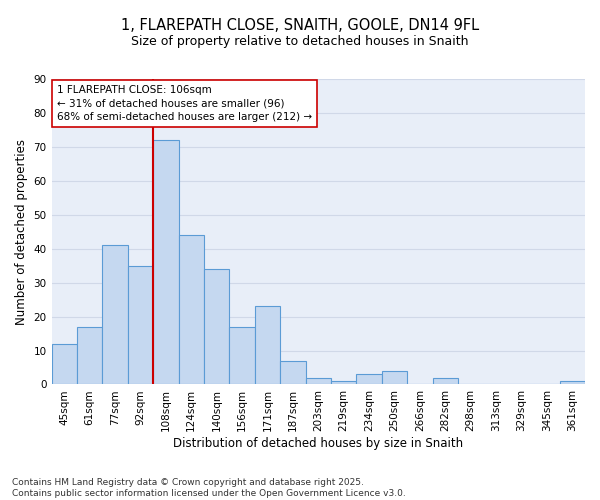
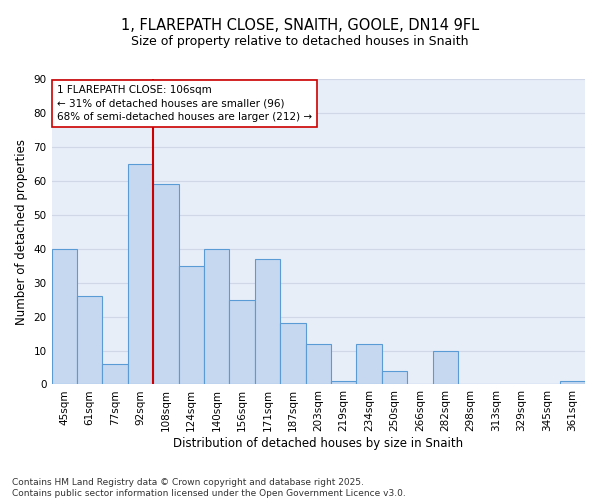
45sqm: 12 -> 40
61sqm: 17 -> 26
77sqm: 41 -> 6
92sqm: 35 -> 65
108sqm: 72 -> 59
124sqm: 44 -> 35
140sqm: 34 -> 40
156sqm: 17 -> 25
171sqm: 23 -> 37
187sqm: 7 -> 18
203sqm: 2 -> 12
234sqm: 3 -> 12
282sqm: 2 -> 10
